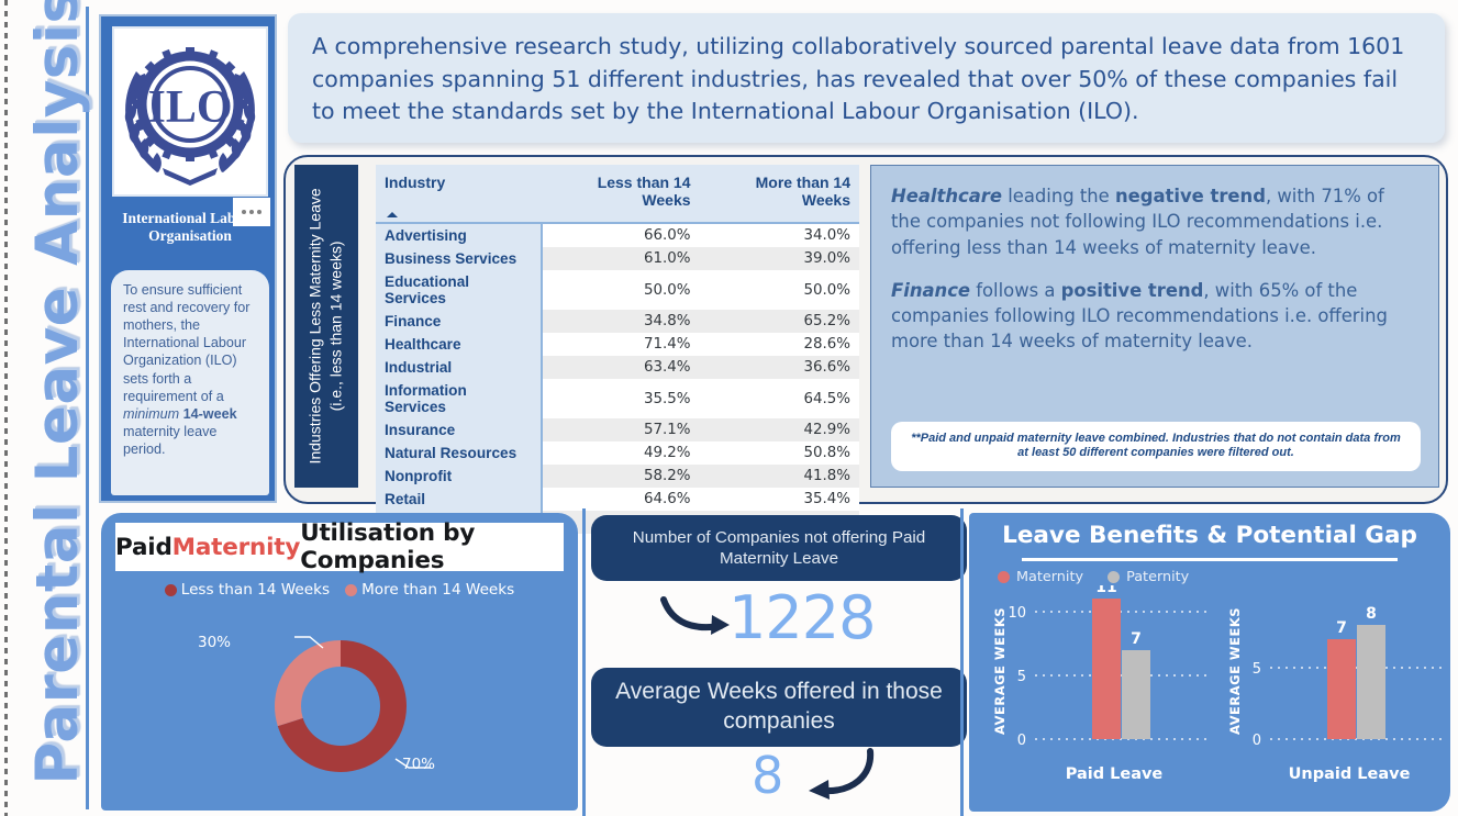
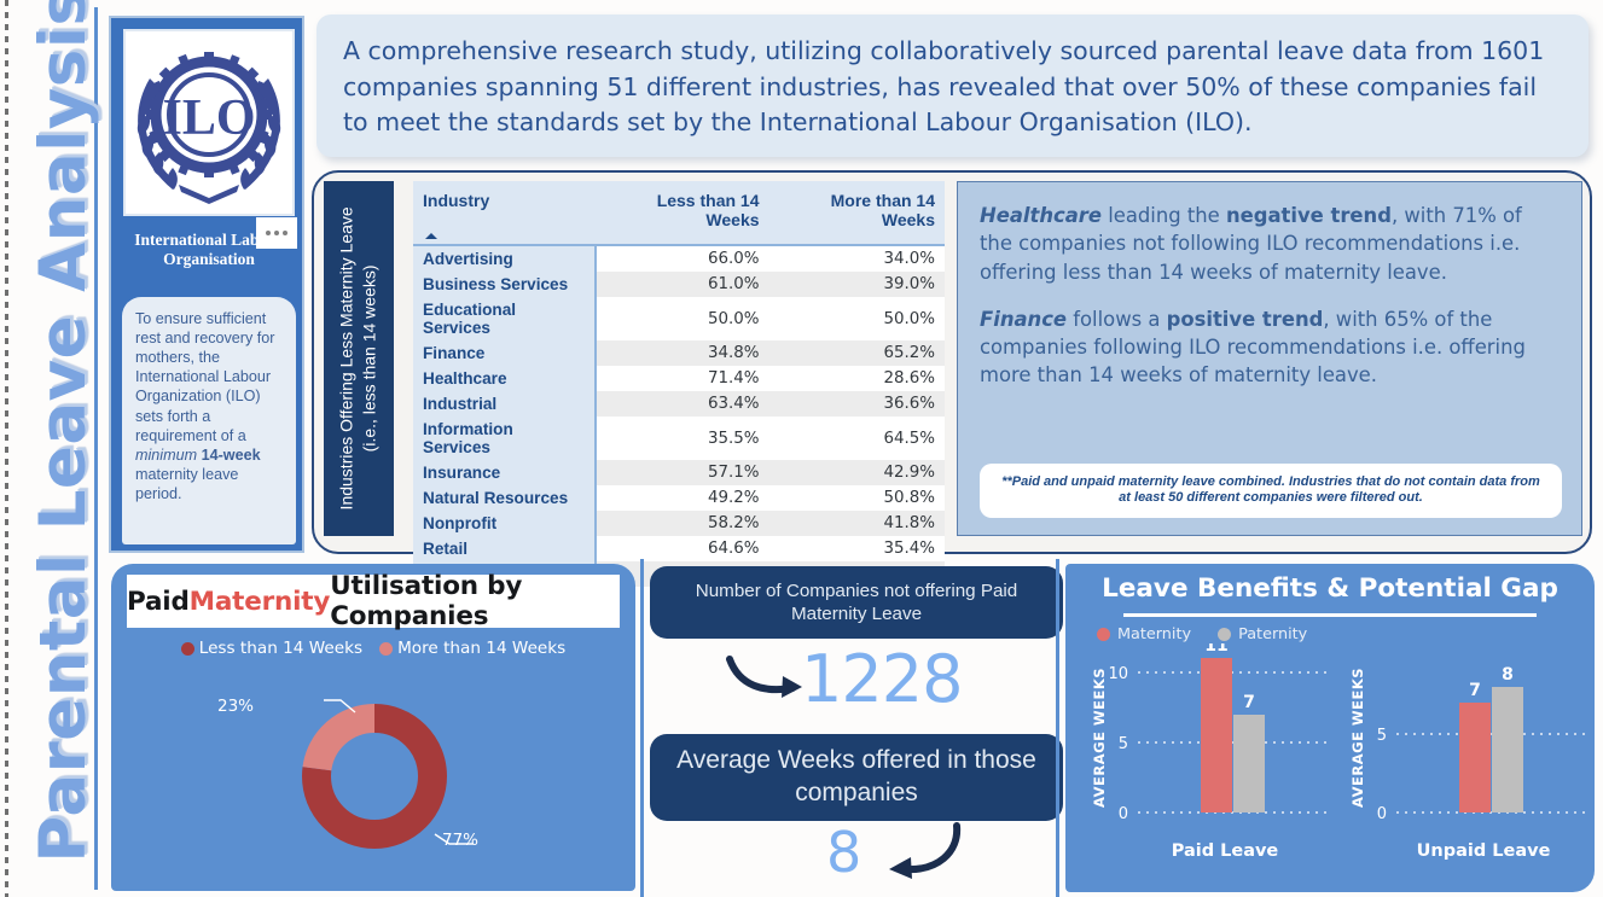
Paid Maternity Utilisation by Companies/Less than 14 Weeks: 70% -> 77%
Paid Maternity Utilisation by Companies/More than 14 Weeks: 30% -> 23%
